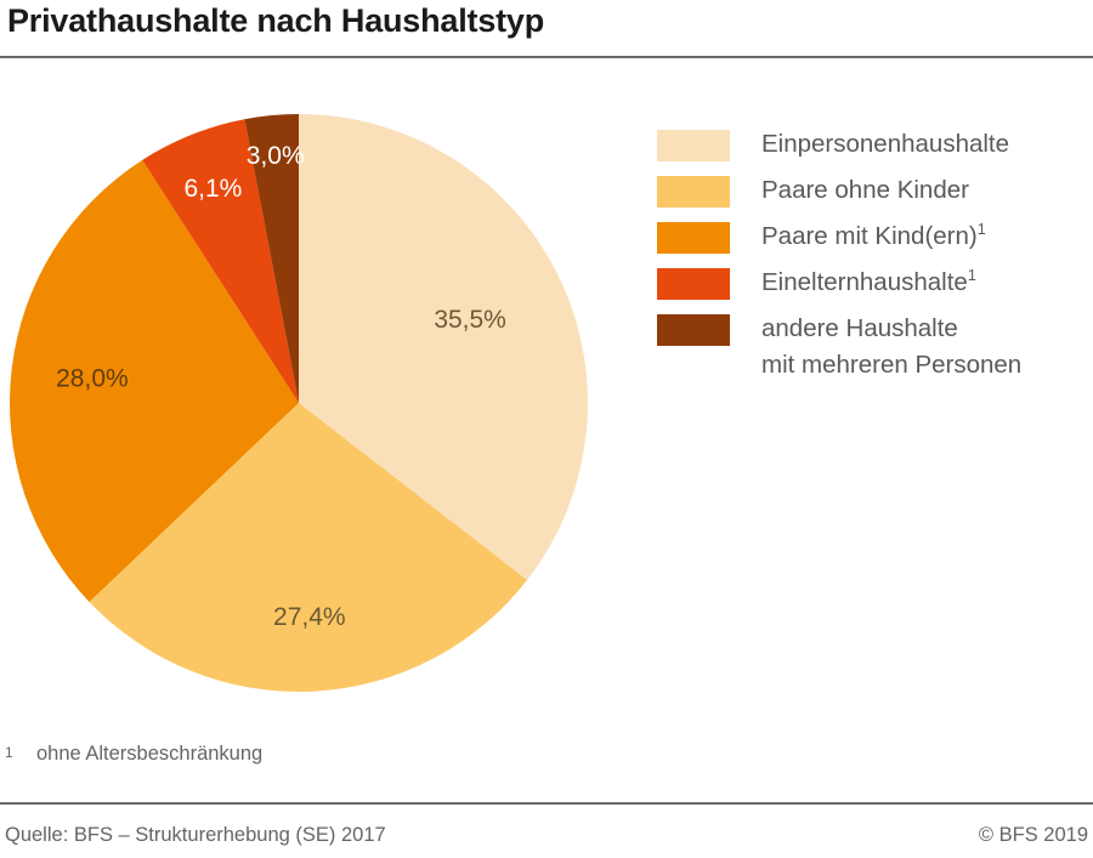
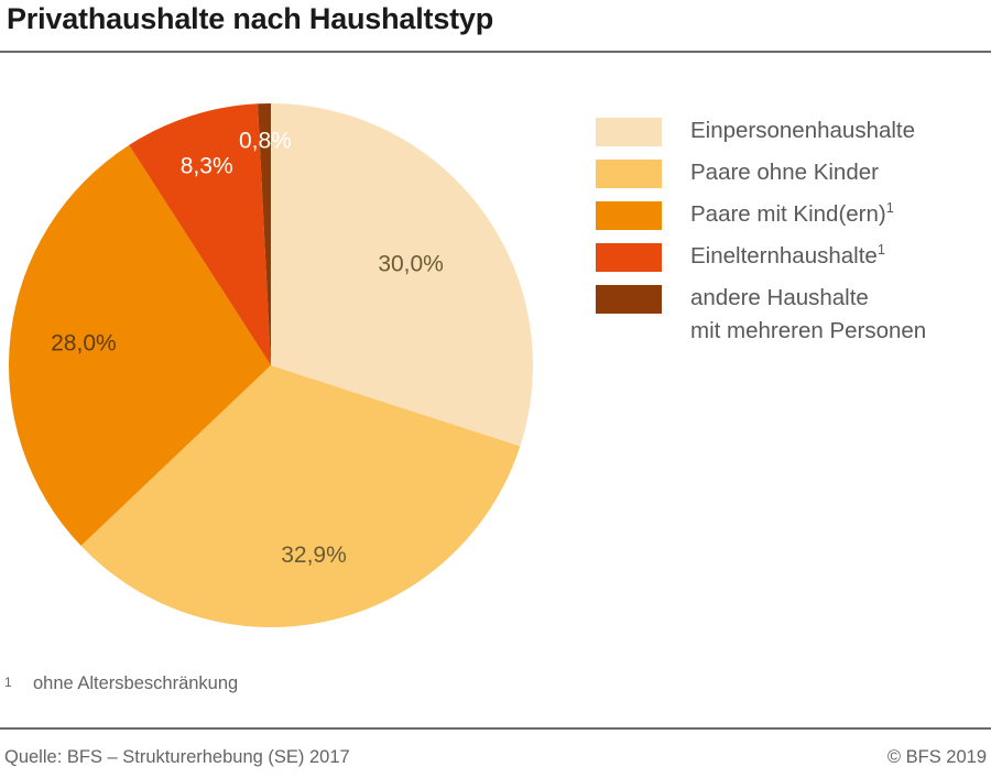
Einpersonenhaushalte: 35,5% -> 30,0%
Paare ohne Kinder: 27,4% -> 32,9%
Einelternhaushalte: 6,1% -> 8,3%
andere Haushalte mit mehreren Personen: 3,0% -> 0,8%
